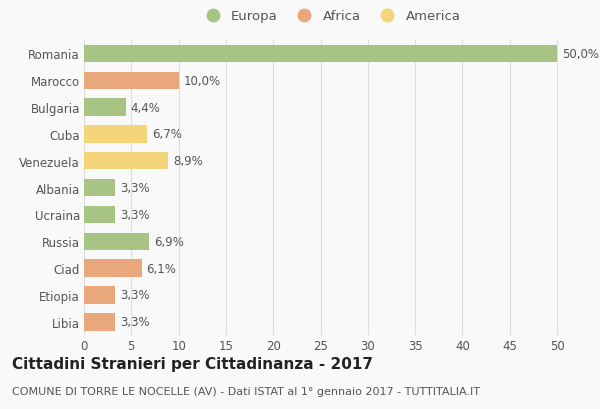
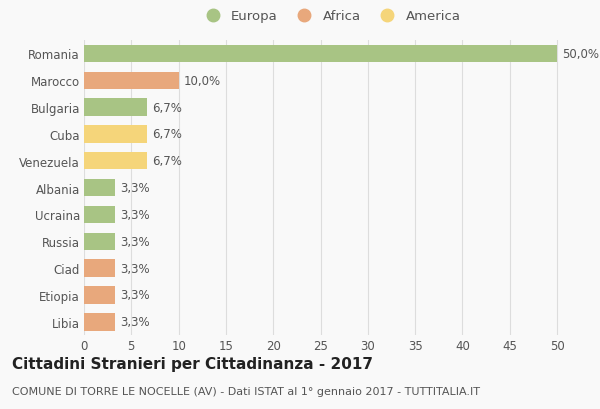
Bulgaria: 4,4% -> 6,7%
Venezuela: 8,9% -> 6,7%
Russia: 6,9% -> 3,3%
Ciad: 6,1% -> 3,3%
